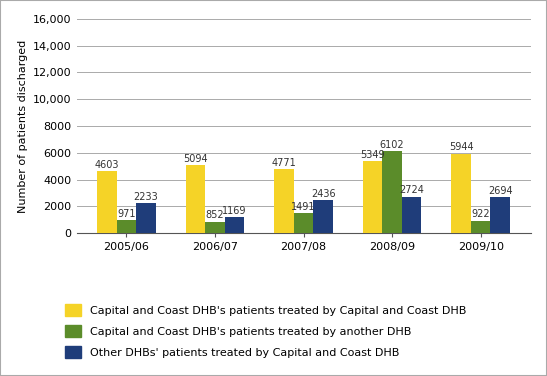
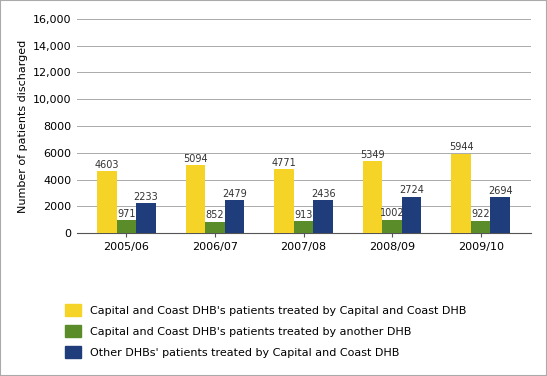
Other DHBs' patients treated by Capital and Coast DHB/2006/07: 1169 -> 2479
Capital and Coast DHB's patients treated by another DHB/2007/08: 1491 -> 913
Capital and Coast DHB's patients treated by another DHB/2008/09: 6102 -> 1002
